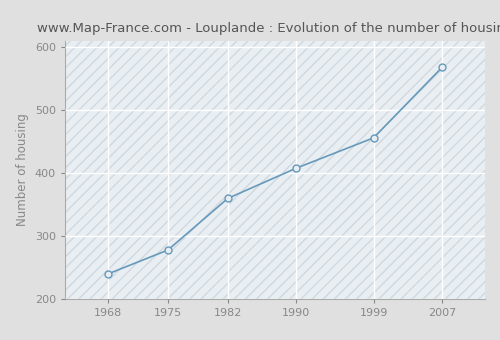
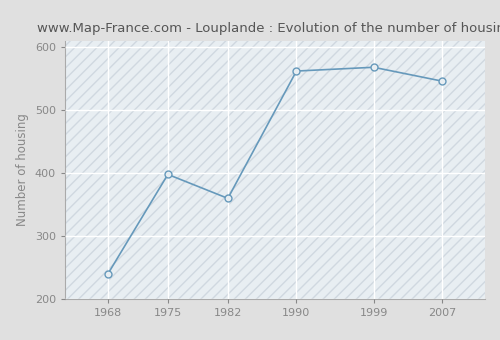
1975: 278 -> 398
1990: 408 -> 562
1999: 456 -> 568
2007: 568 -> 546
